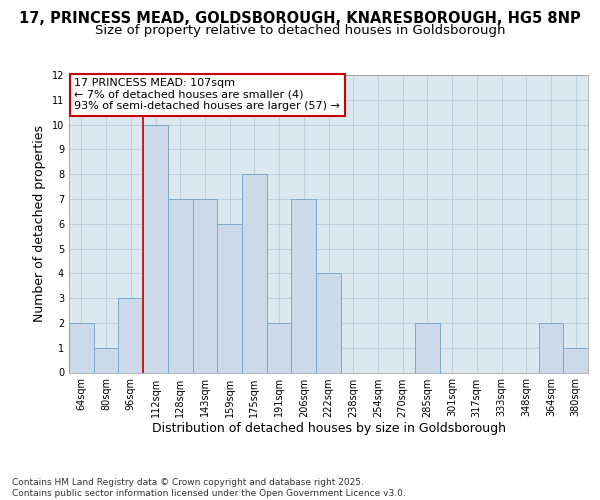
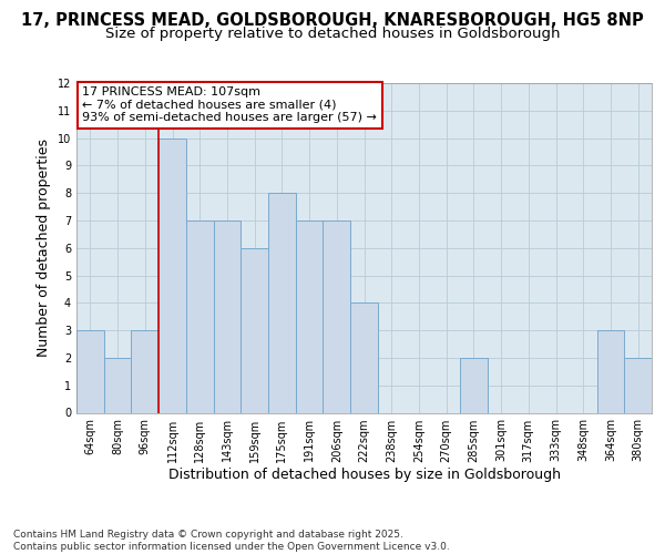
64sqm: 2 -> 3
80sqm: 1 -> 2
191sqm: 2 -> 7
364sqm: 2 -> 3
380sqm: 1 -> 2
